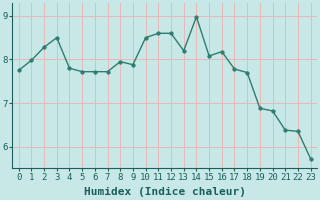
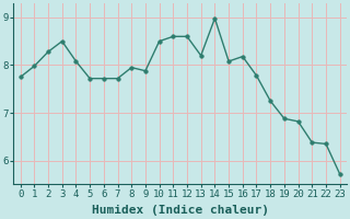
4: 7.80 -> 8.08
18: 7.70 -> 7.25
